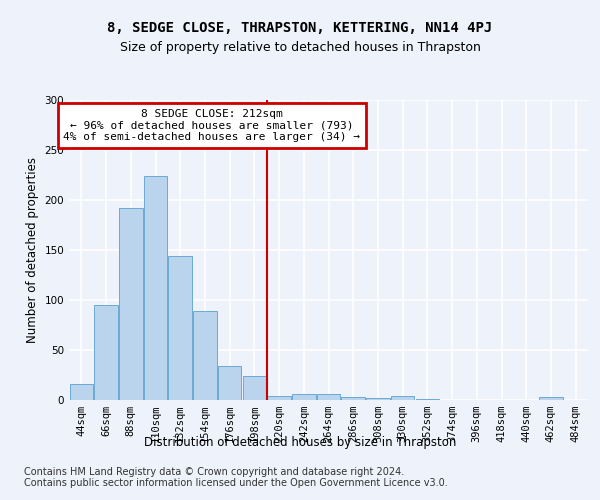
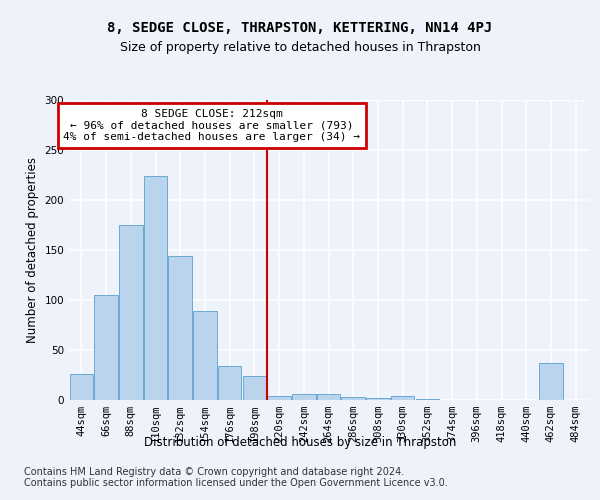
44sqm: 16 -> 26
66sqm: 95 -> 105
88sqm: 192 -> 175
462sqm: 3 -> 37
